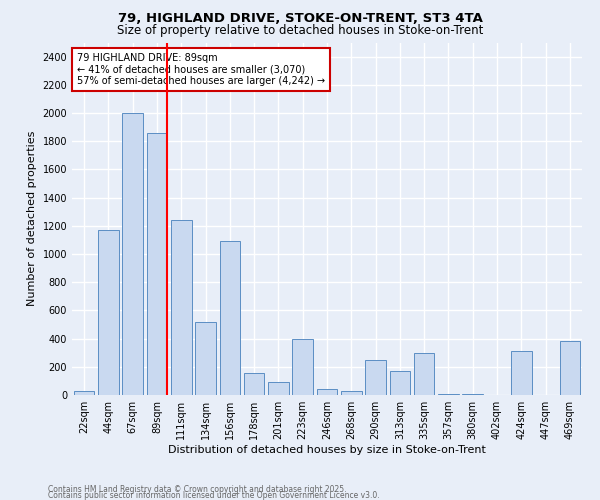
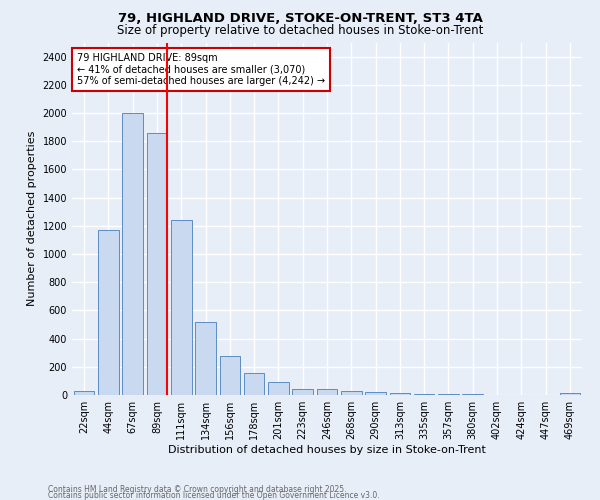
156sqm: 1090 -> 280
223sqm: 400 -> 40
290sqm: 250 -> 20
313sqm: 170 -> 10
335sqm: 300 -> 10
424sqm: 310 -> 0
469sqm: 380 -> 20
